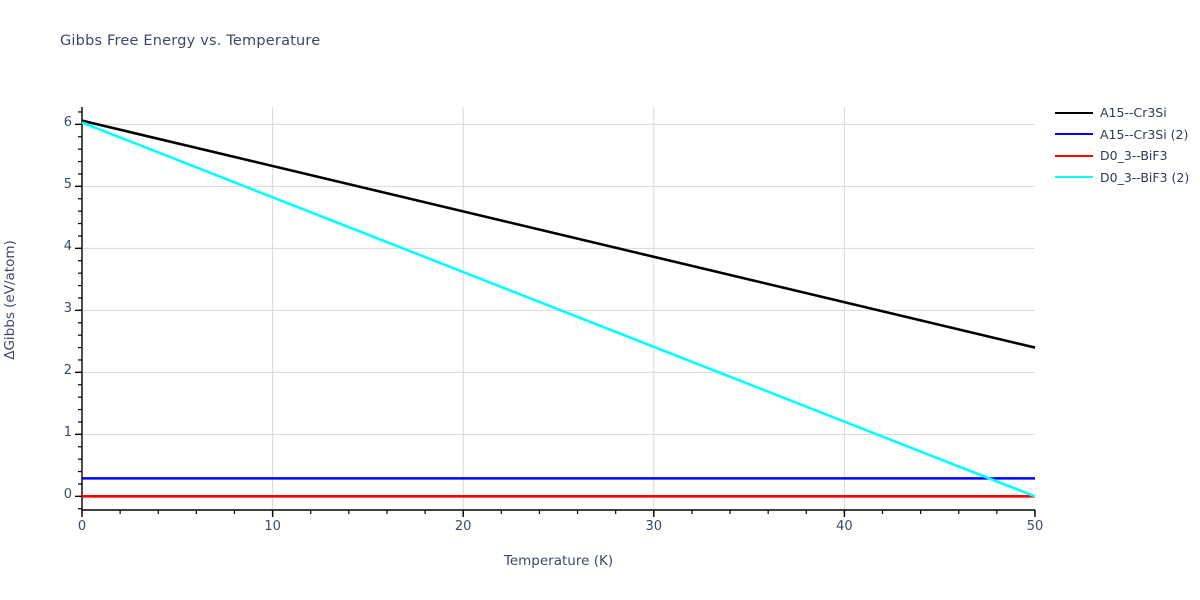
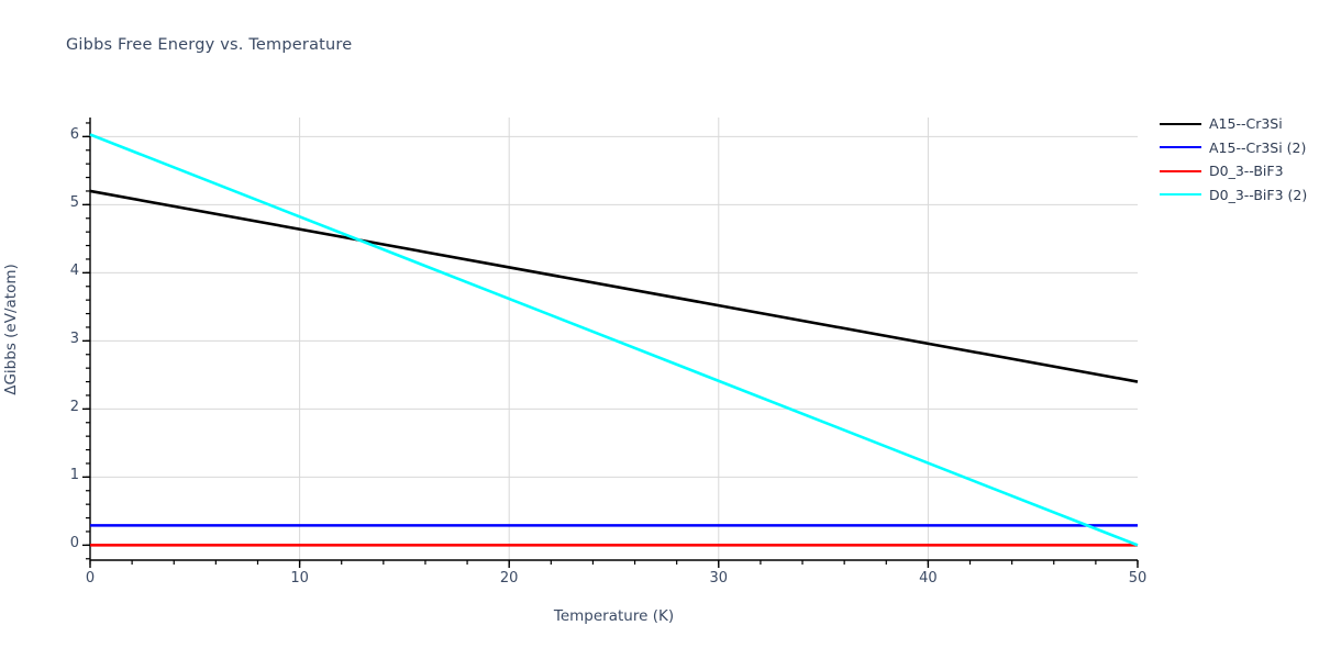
A15--Cr3Si/0: 6.1 -> 5.2
